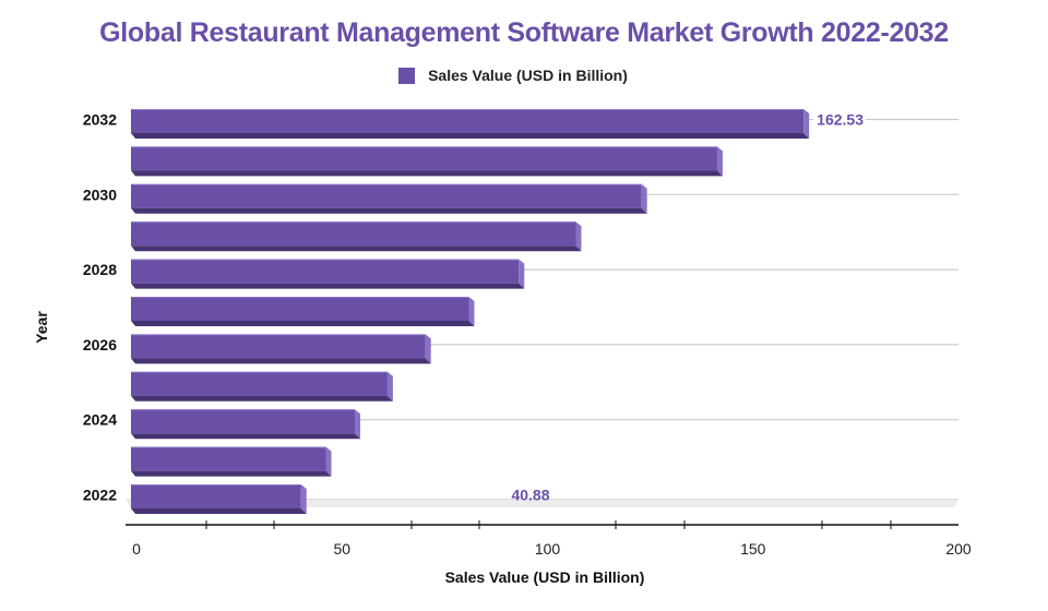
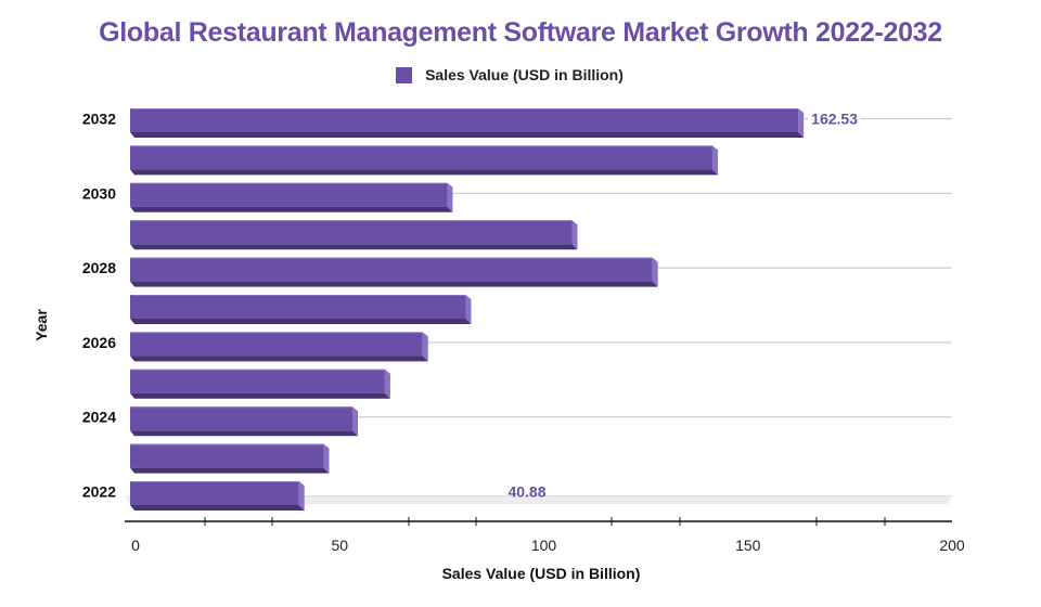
2030: 123 -> 77
2028: 94 -> 127
